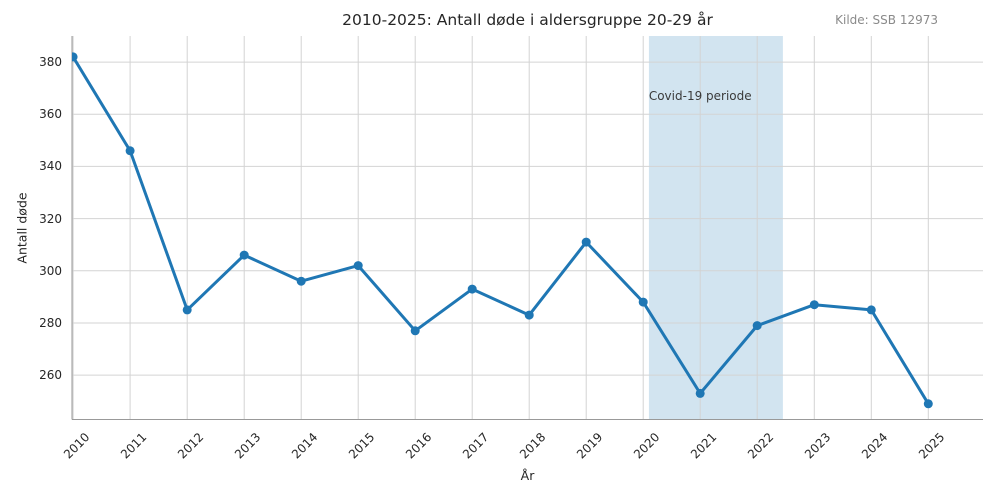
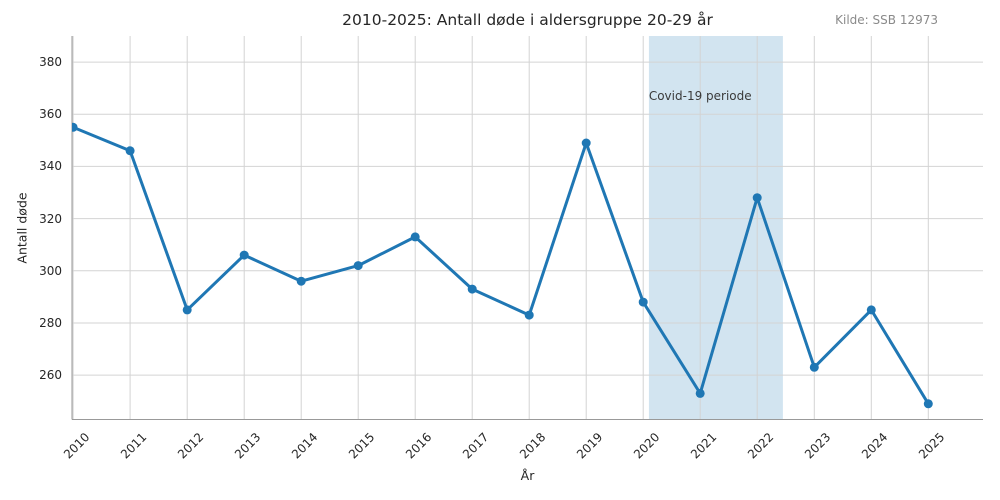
2010: 382 -> 355
2016: 277 -> 313
2019: 311 -> 349
2022: 279 -> 328
2023: 287 -> 263
